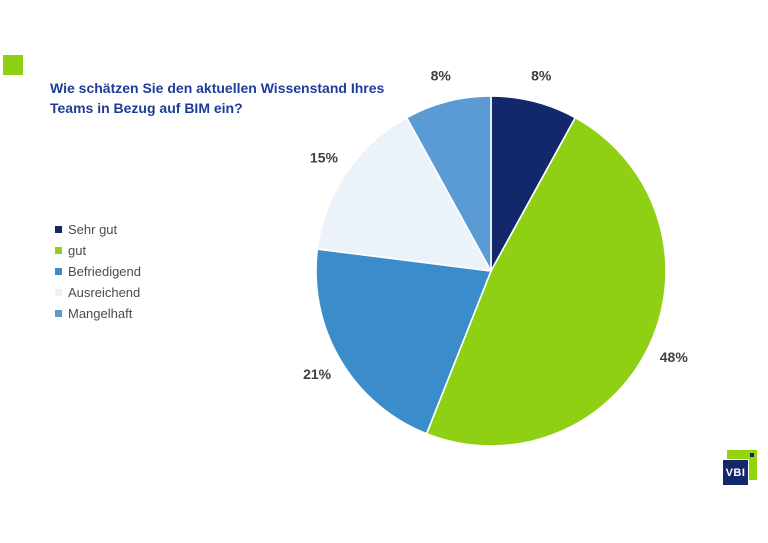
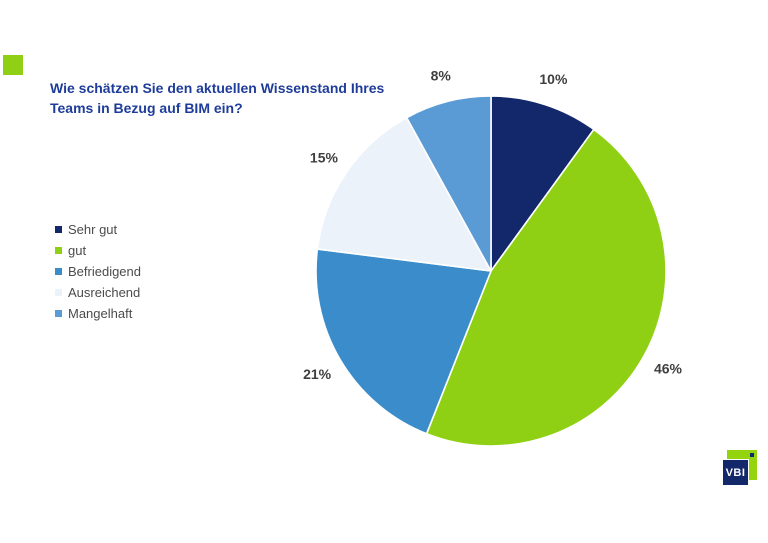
Sehr gut: 8% -> 10%
gut: 48% -> 46%
